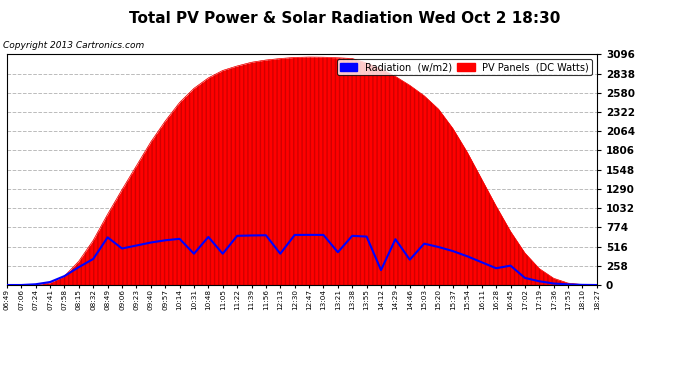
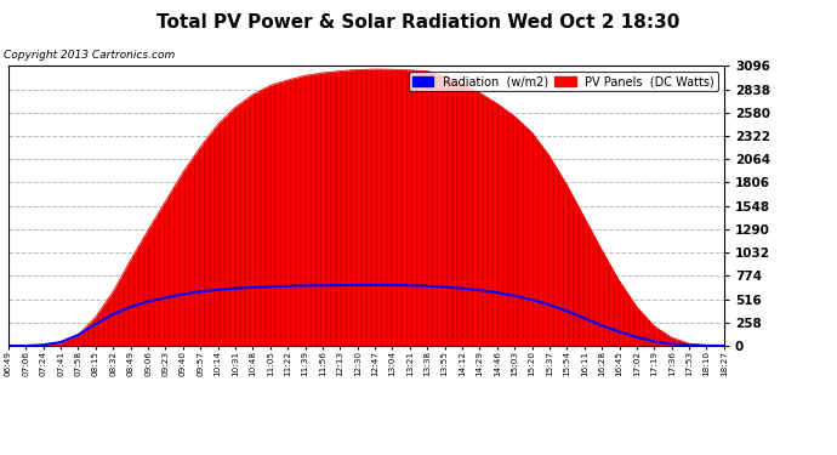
Radiation (w/m2)/08:49: 640 -> 430
Radiation (w/m2)/10:31: 420 -> 640
Radiation (w/m2)/11:05: 420 -> 660
Radiation (w/m2)/12:13: 420 -> 670
Radiation (w/m2)/13:21: 440 -> 670
Radiation (w/m2)/14:12: 200 -> 640
Radiation (w/m2)/14:46: 340 -> 590
Radiation (w/m2)/16:45: 260 -> 160
